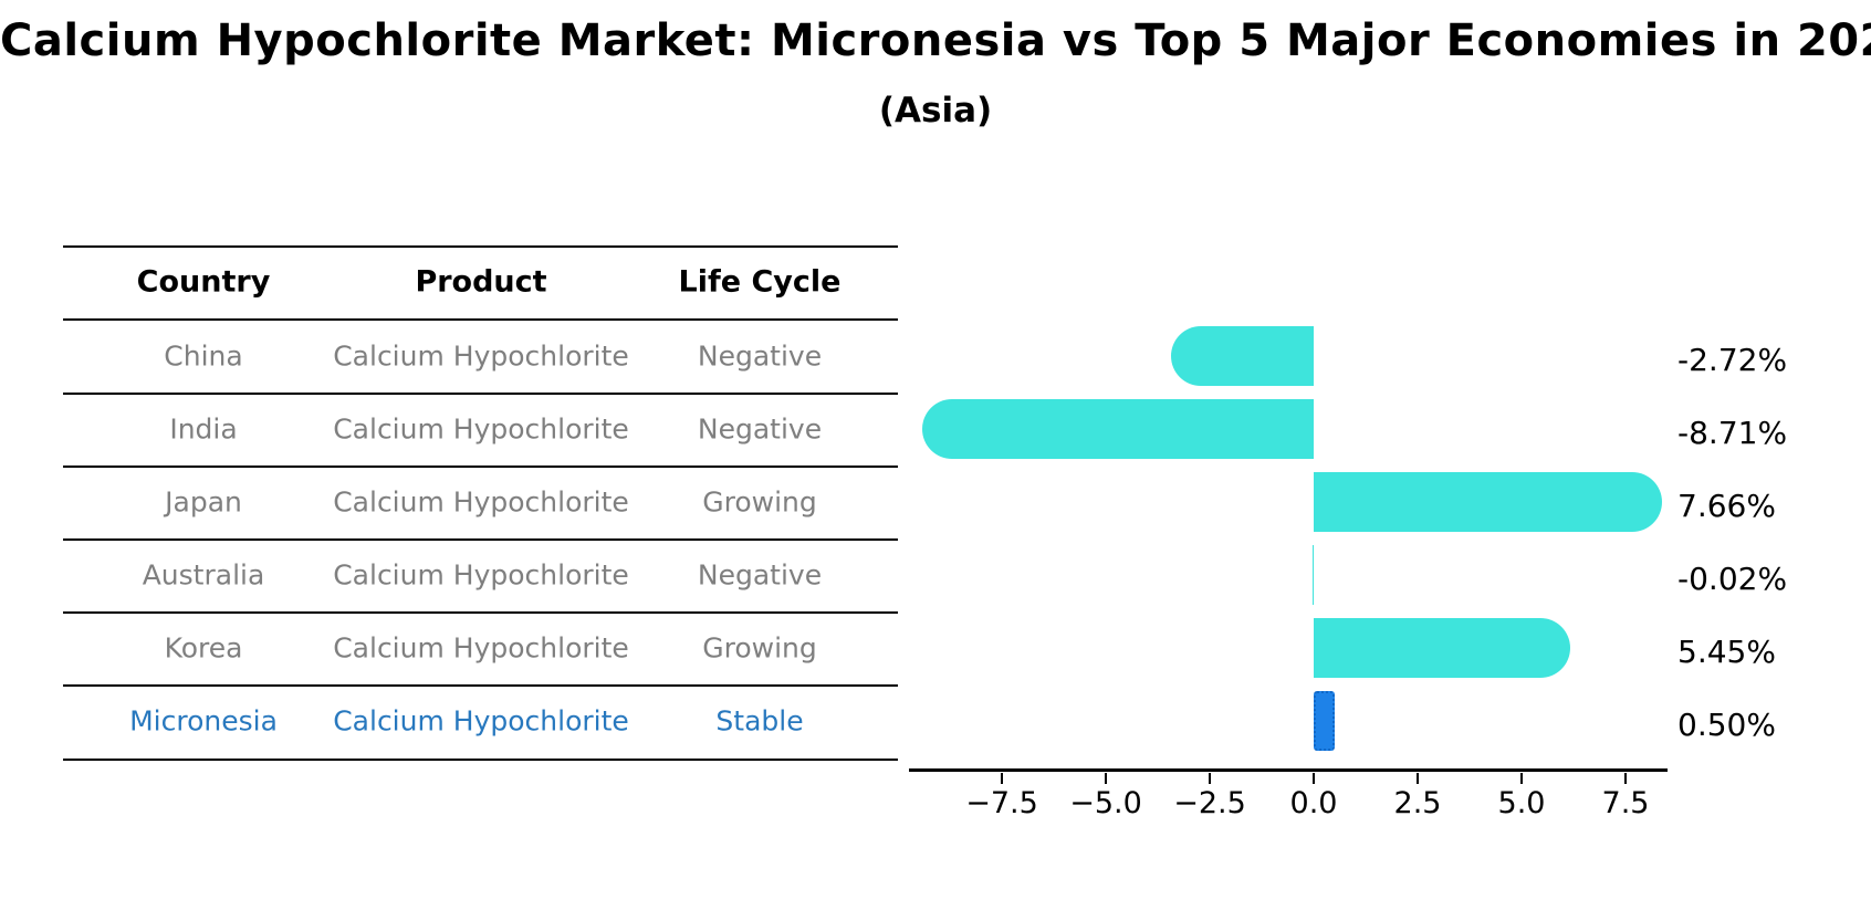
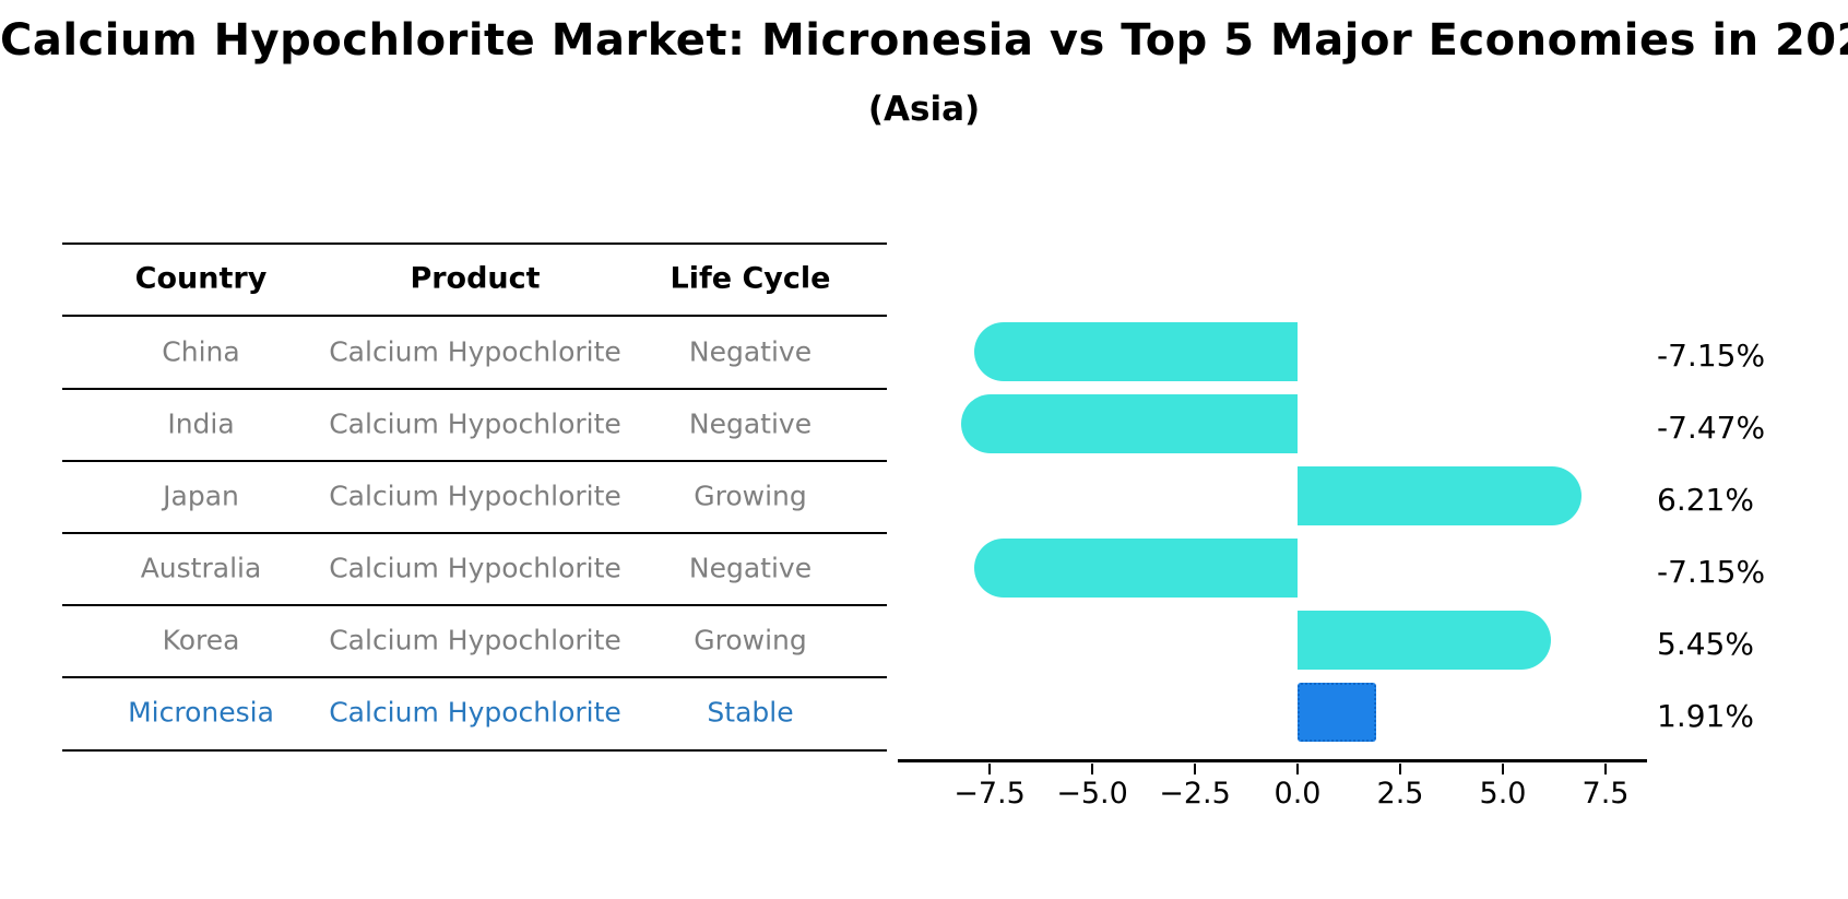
China: -2.72% -> -7.15%
India: -8.71% -> -7.47%
Japan: 7.66% -> 6.21%
Australia: -0.02% -> -7.15%
Micronesia: 0.50% -> 1.91%
